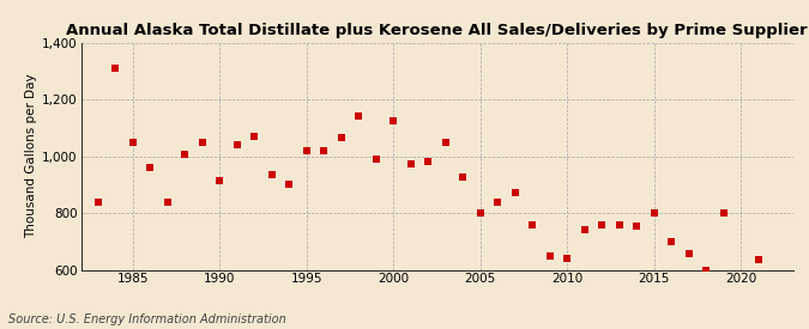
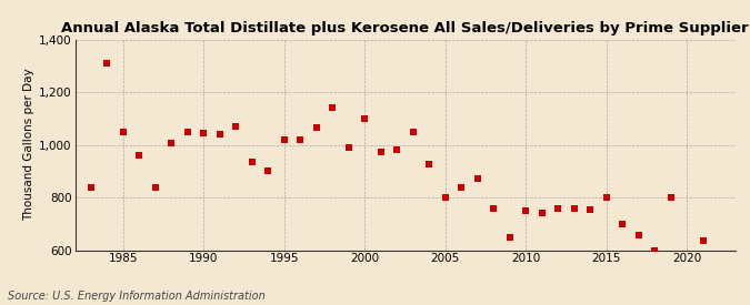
1990: 915 -> 1,045
2000: 1,125 -> 1,100
2010: 640 -> 750
